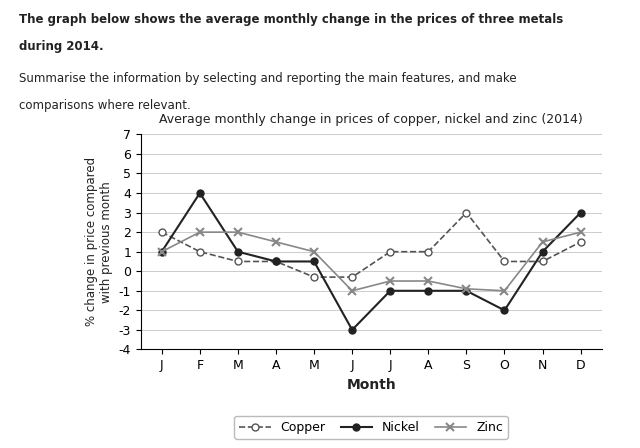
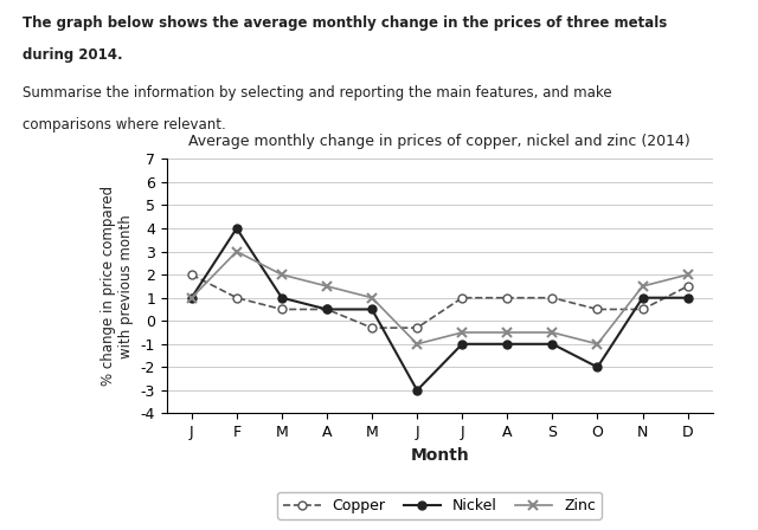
Zinc/F: 2.0 -> 3.0
Copper/S: 3.0 -> 1.0
Zinc/S: -0.9 -> -0.5
Nickel/D: 3.0 -> 1.0
